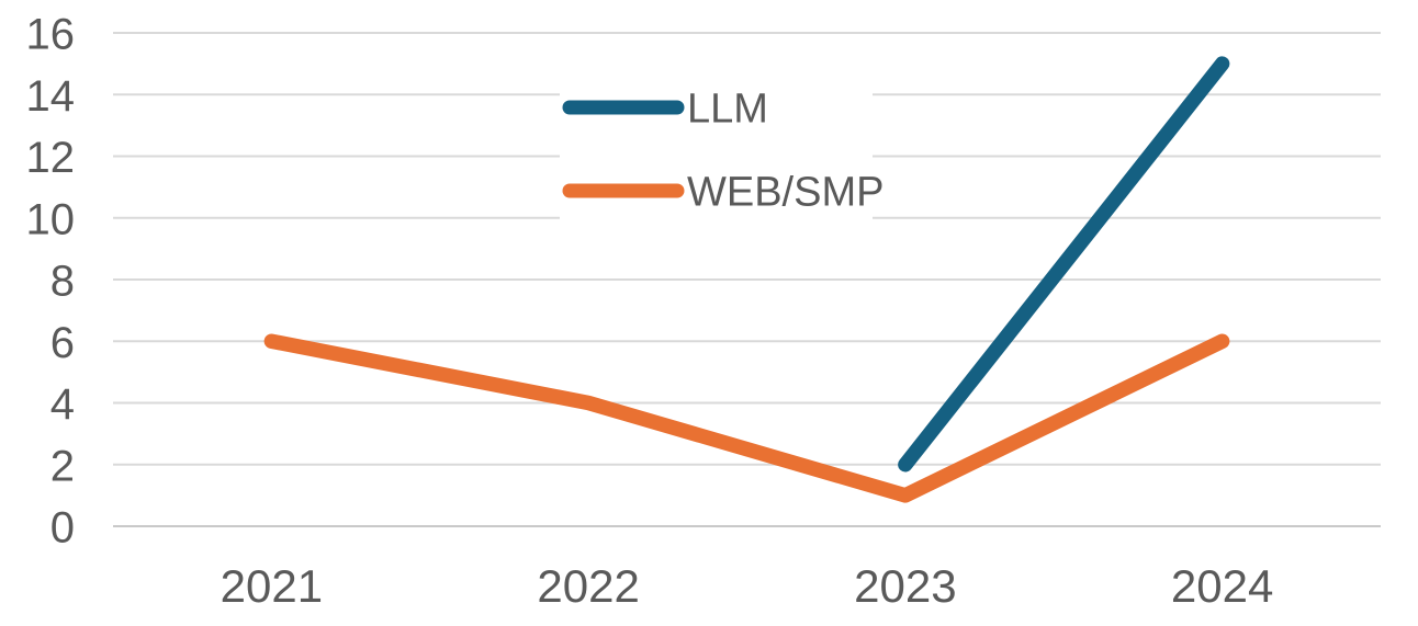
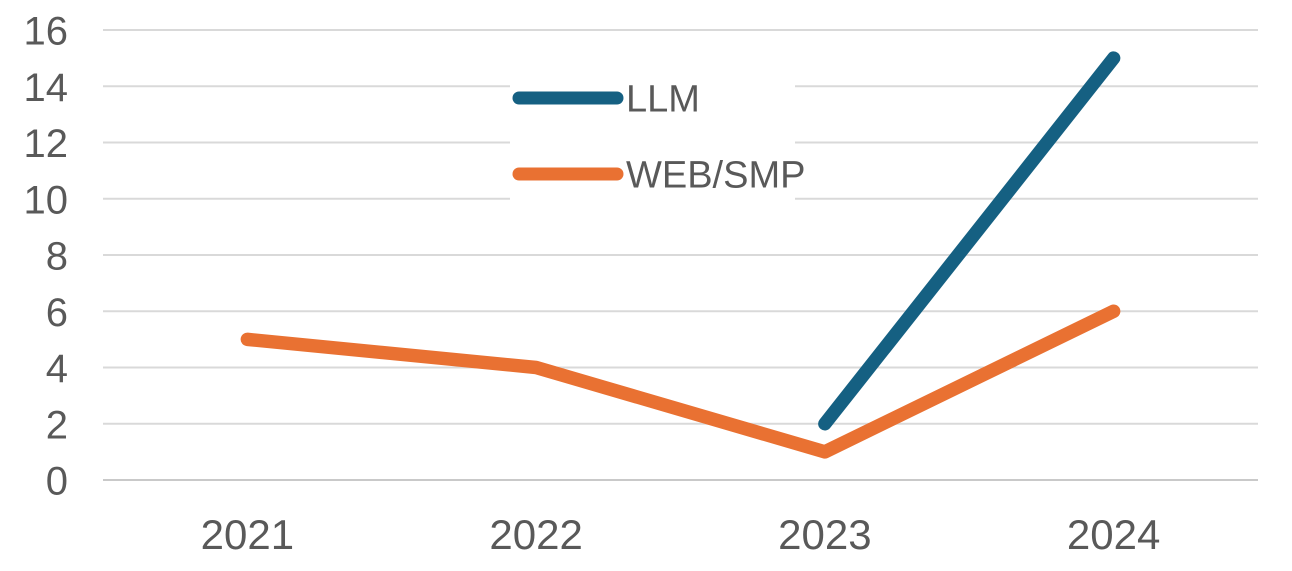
WEB/SMP/2021: 6 -> 5
